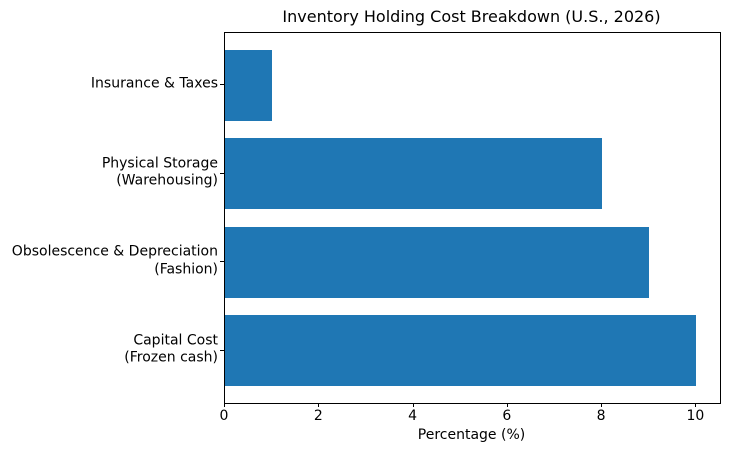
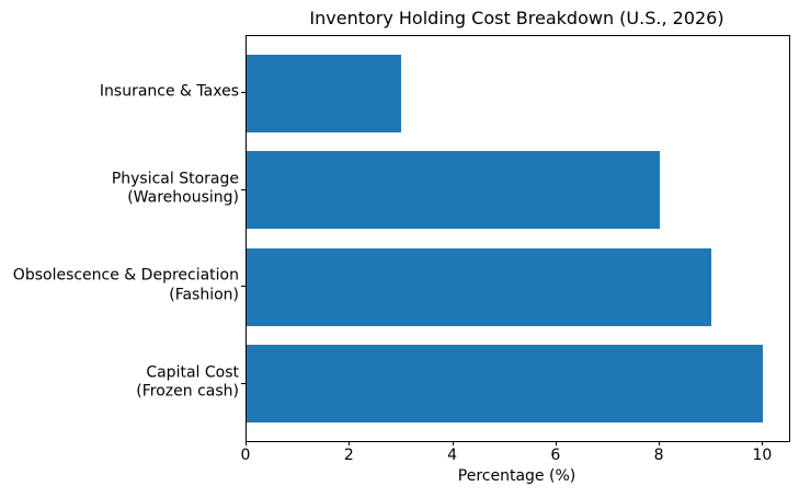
Insurance & Taxes: 1 -> 3
